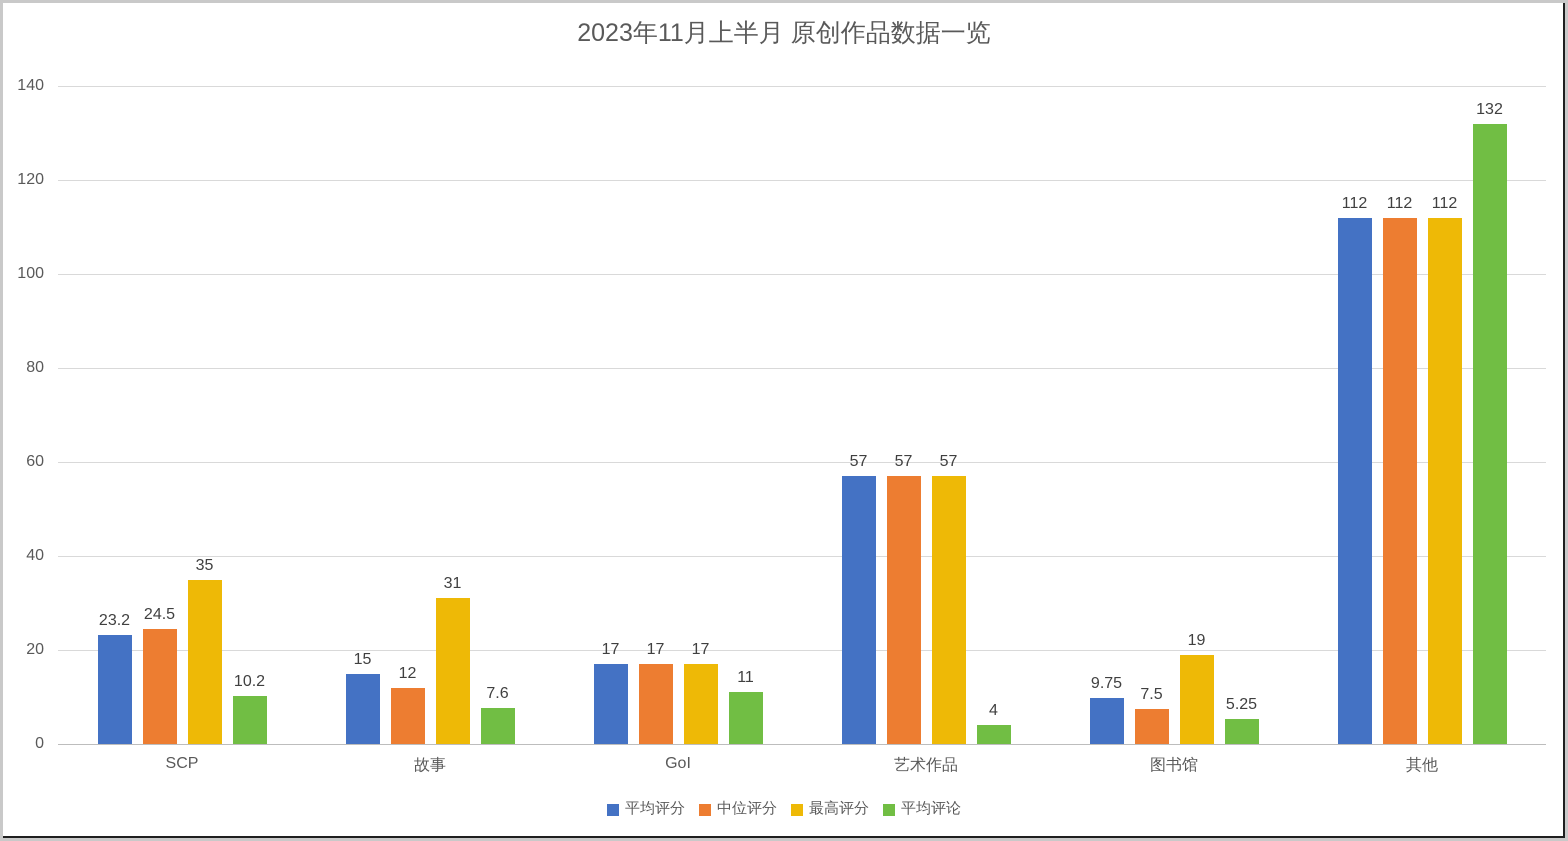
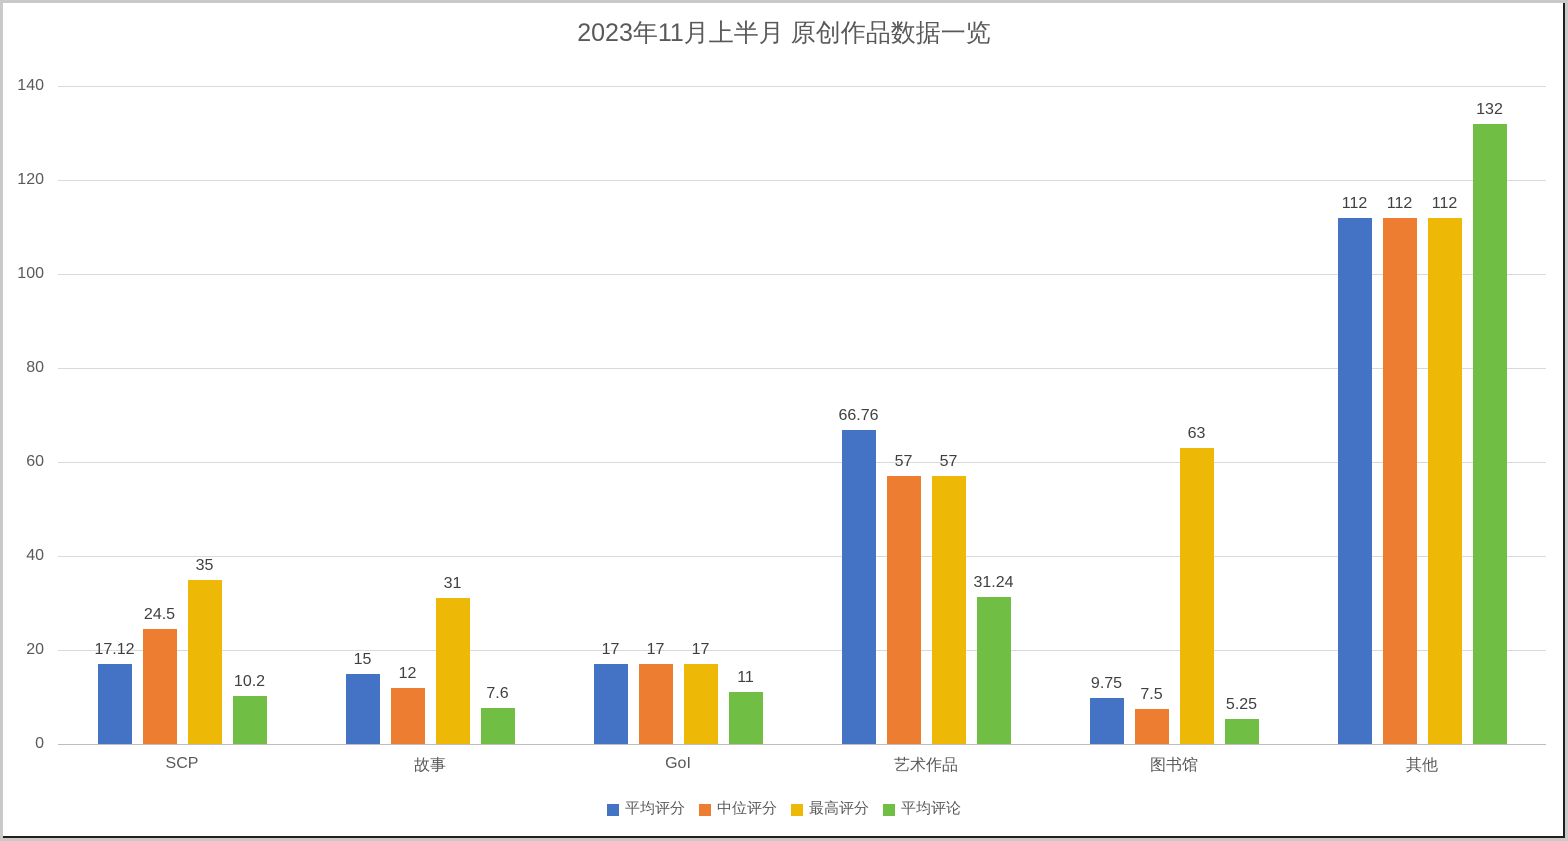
平均评分/SCP: 23.2 -> 17.12
平均评分/艺术作品: 57 -> 66.76
平均评论/艺术作品: 4 -> 31.24
最高评分/图书馆: 19 -> 63
